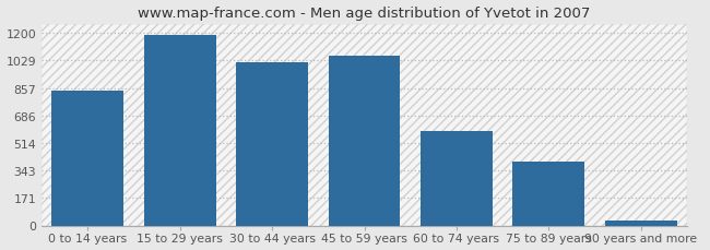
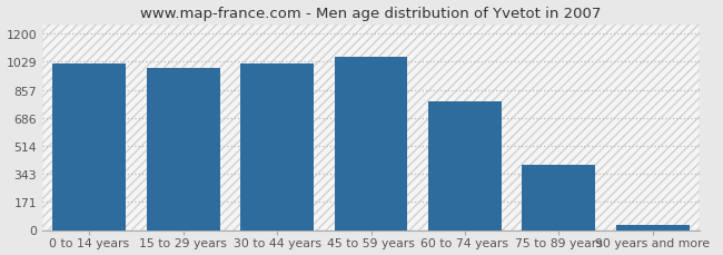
0 to 14 years: 840 -> 1020
15 to 29 years: 1190 -> 990
60 to 74 years: 590 -> 790
